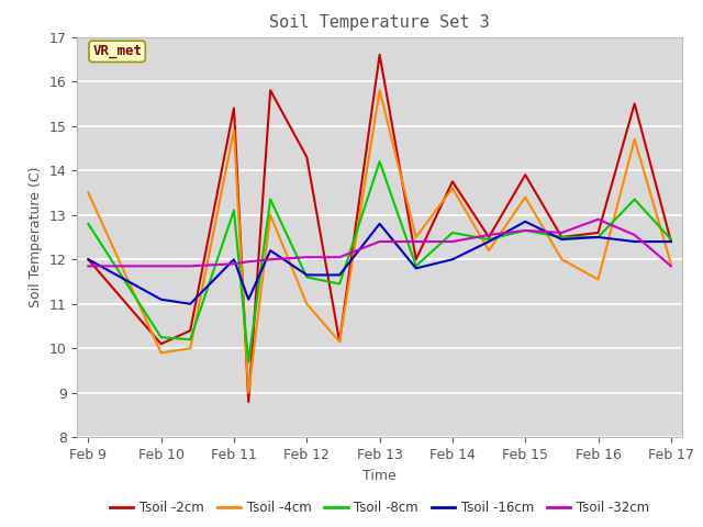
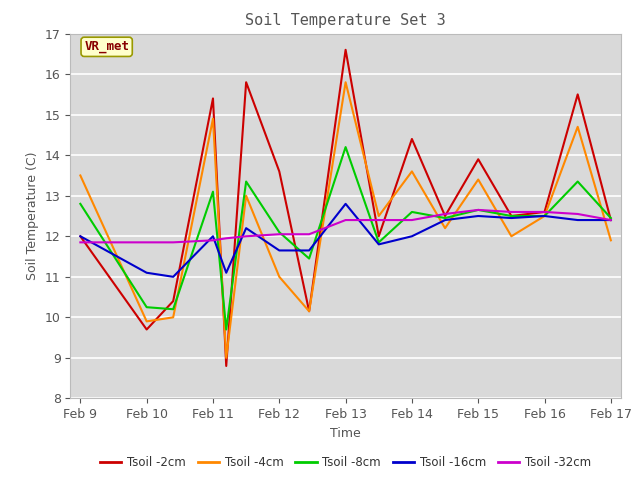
Tsoil -2cm/Feb 10: 10.10 -> 9.70
Tsoil -2cm/Feb 12: 14.30 -> 13.60
Tsoil -8cm/Feb 12: 11.60 -> 12.10
Tsoil -2cm/Feb 14: 13.75 -> 14.40
Tsoil -16cm/Feb 15: 12.85 -> 12.50
Tsoil -4cm/Feb 16: 11.55 -> 12.50
Tsoil -32cm/Feb 16: 12.90 -> 12.60
Tsoil -32cm/Feb 17: 11.85 -> 12.40
